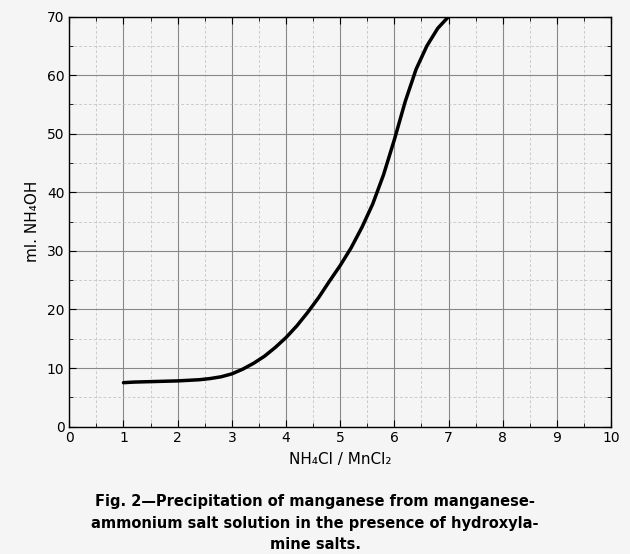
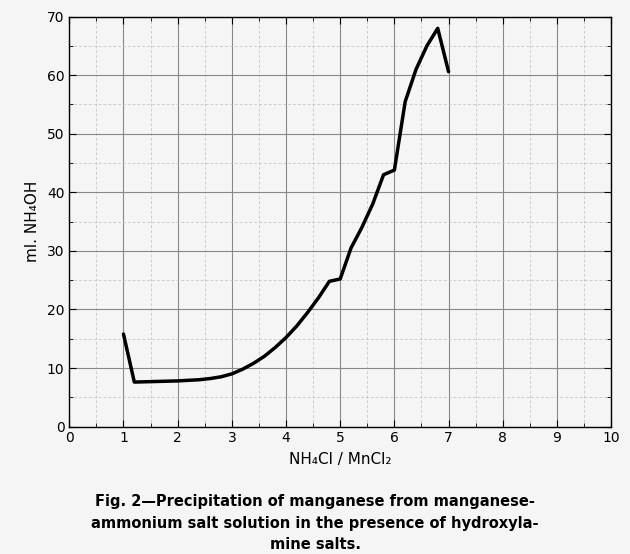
1: 7.5 -> 15.8
5: 27.5 -> 25.2
6: 49.0 -> 43.8
7: 70.0 -> 60.6
